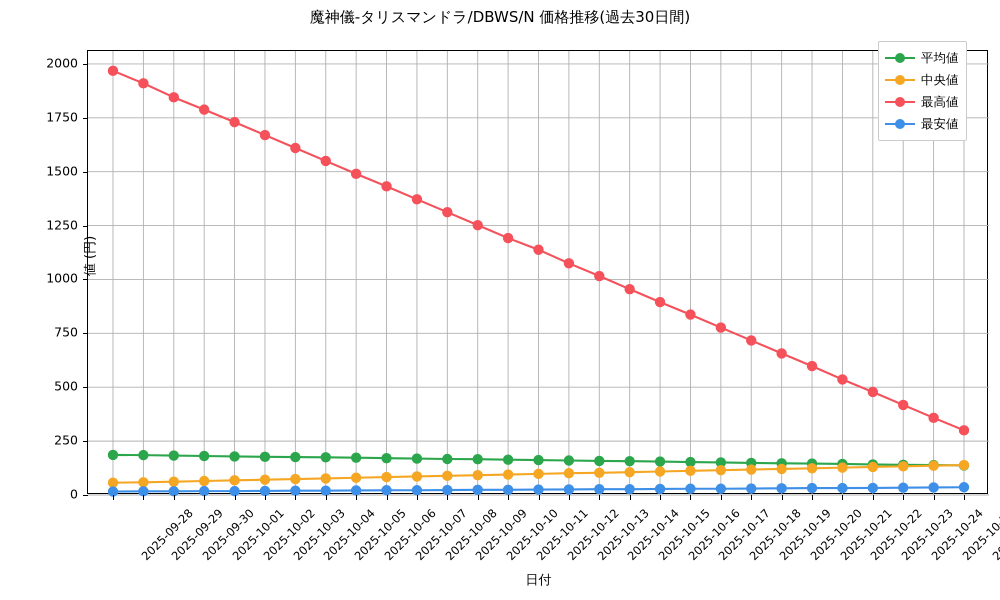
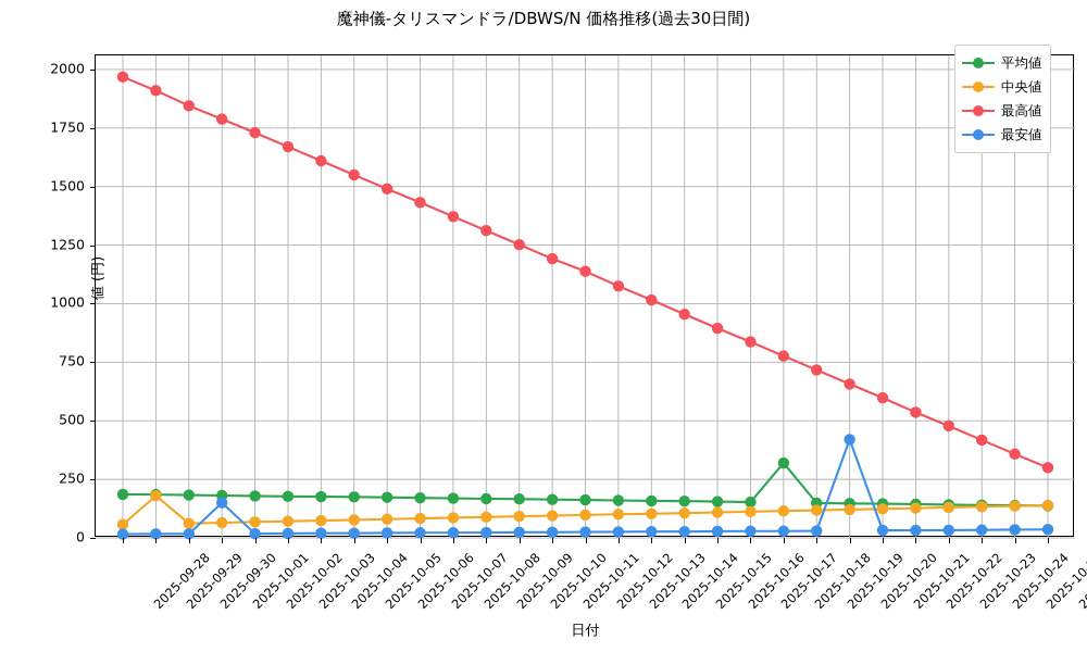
中央値/2025-09-29: 60 -> 180
最安値/2025-10-01: 20 -> 150
平均値/2025-10-18: 150 -> 320
最安値/2025-10-20: 30 -> 420
